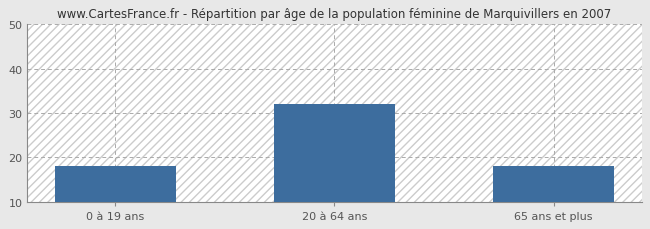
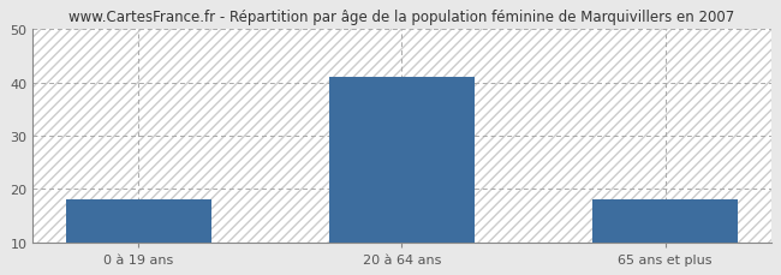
20 à 64 ans: 32 -> 41
